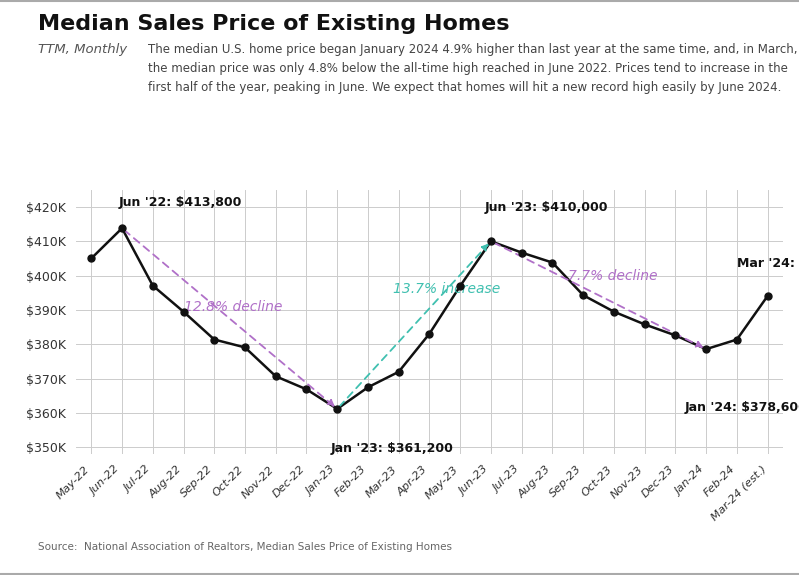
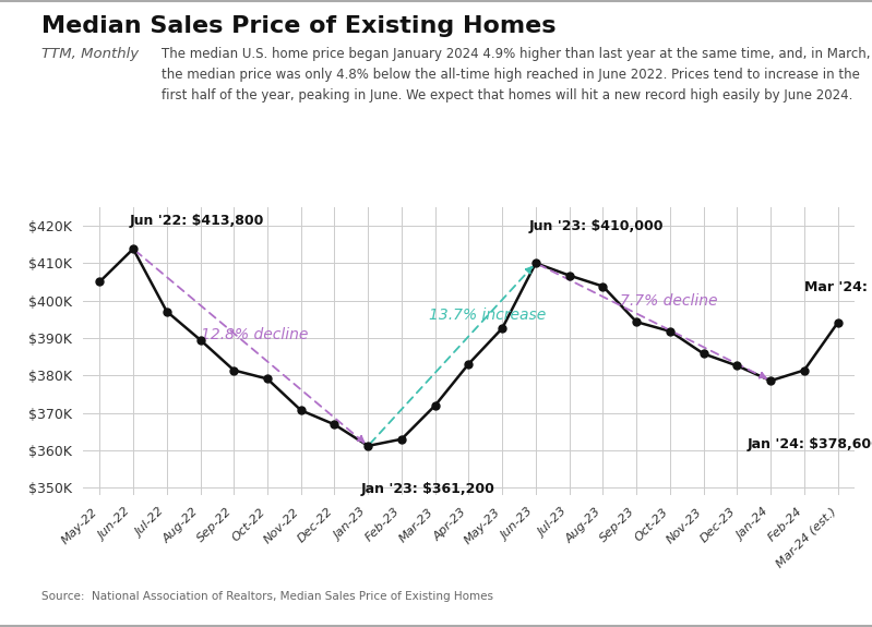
Feb-23: $367.5K -> $363.0K
May-23: $397.0K -> $392.6K
Oct-23: $389.5K -> $391.8K
